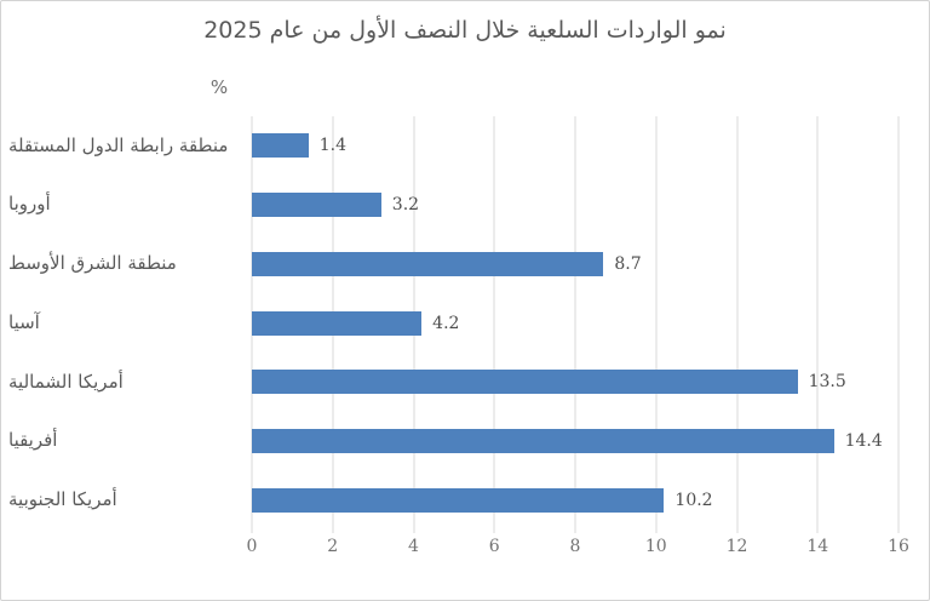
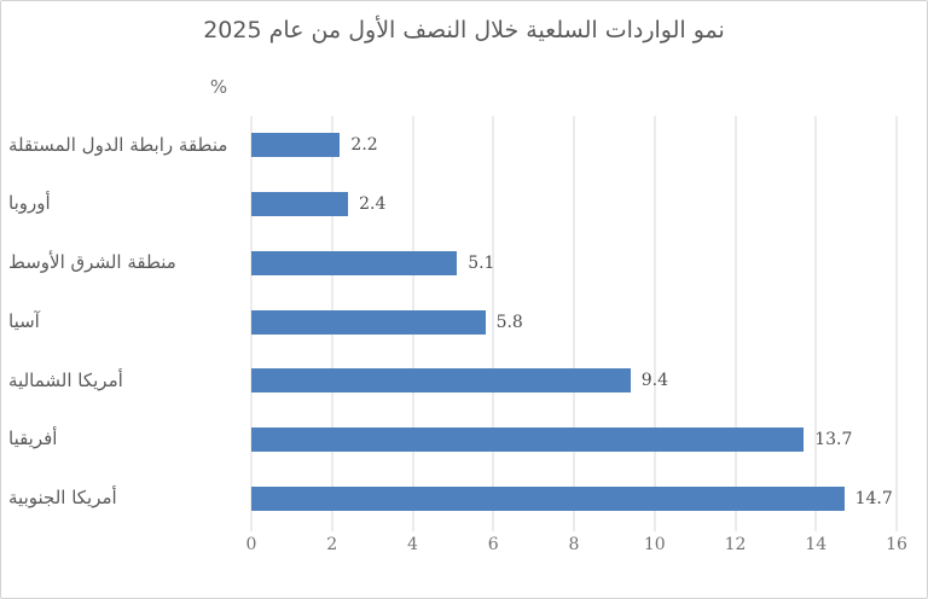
منطقة رابطة الدول المستقلة: 1.4 -> 2.2
أوروبا: 3.2 -> 2.4
منطقة الشرق الأوسط: 8.7 -> 5.1
آسيا: 4.2 -> 5.8
أمريكا الشمالية: 13.5 -> 9.4
أفريقيا: 14.4 -> 13.7
أمريكا الجنوبية: 10.2 -> 14.7
